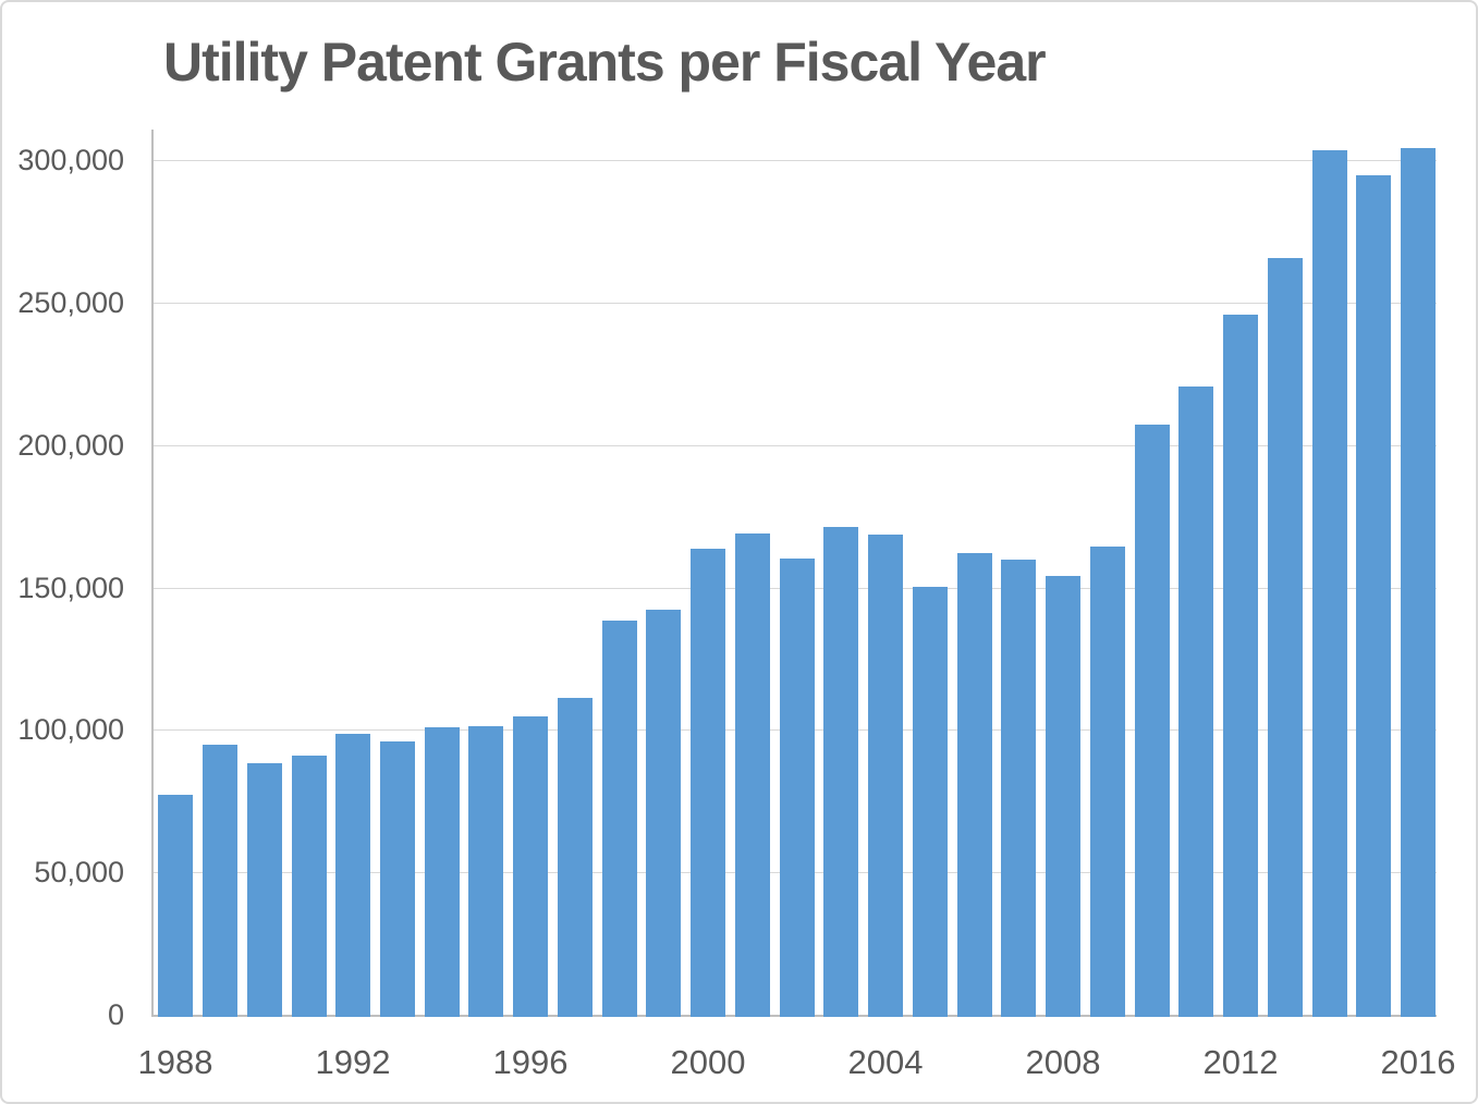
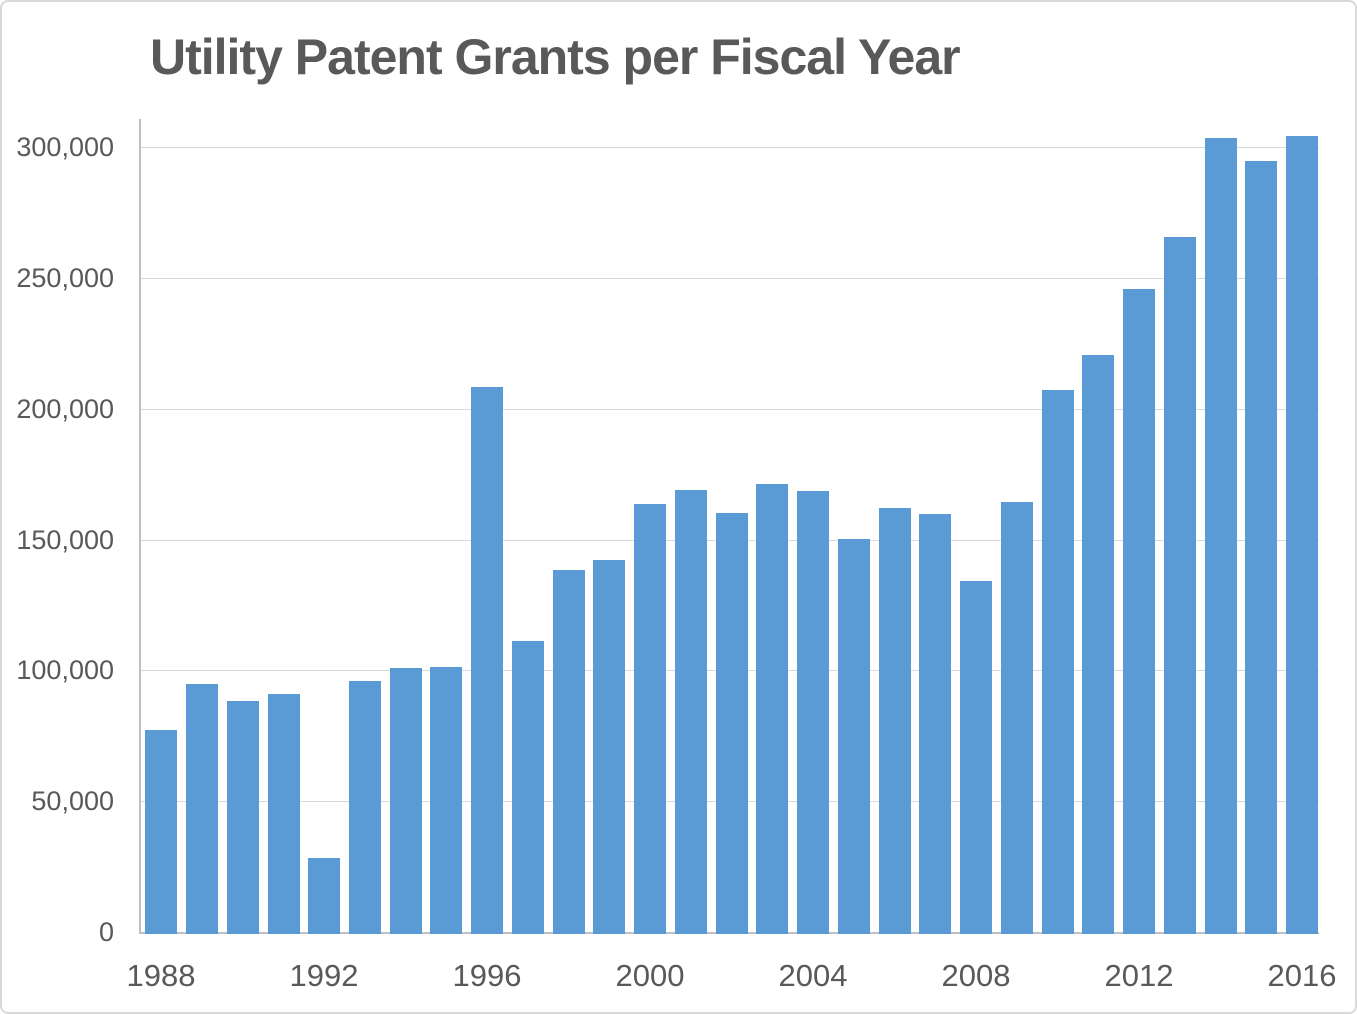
1992: 100000 -> 29000
1996: 105000 -> 209000
2008: 155000 -> 135000
